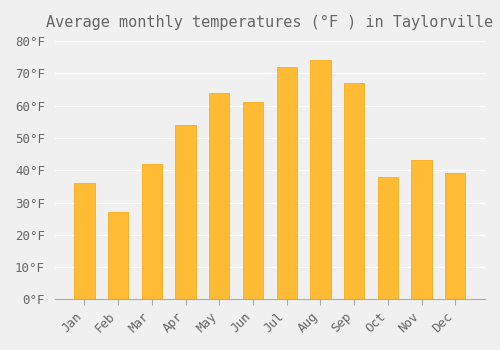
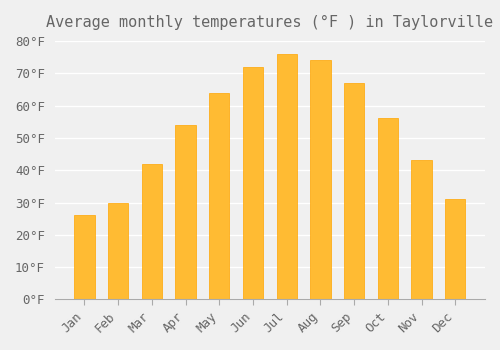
Jan: 36°F -> 26°F
Feb: 27°F -> 30°F
Jun: 61°F -> 72°F
Jul: 72°F -> 76°F
Oct: 38°F -> 56°F
Dec: 39°F -> 31°F
